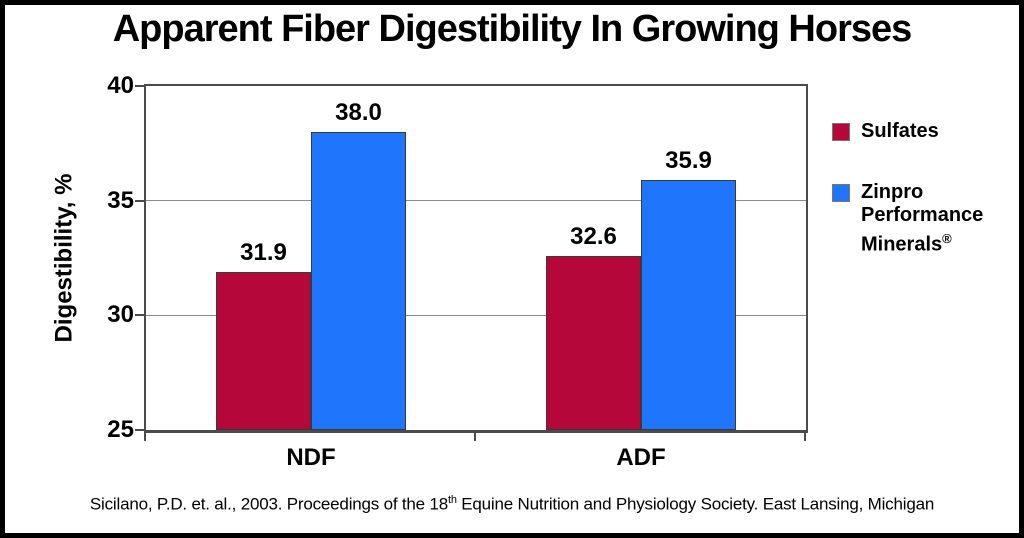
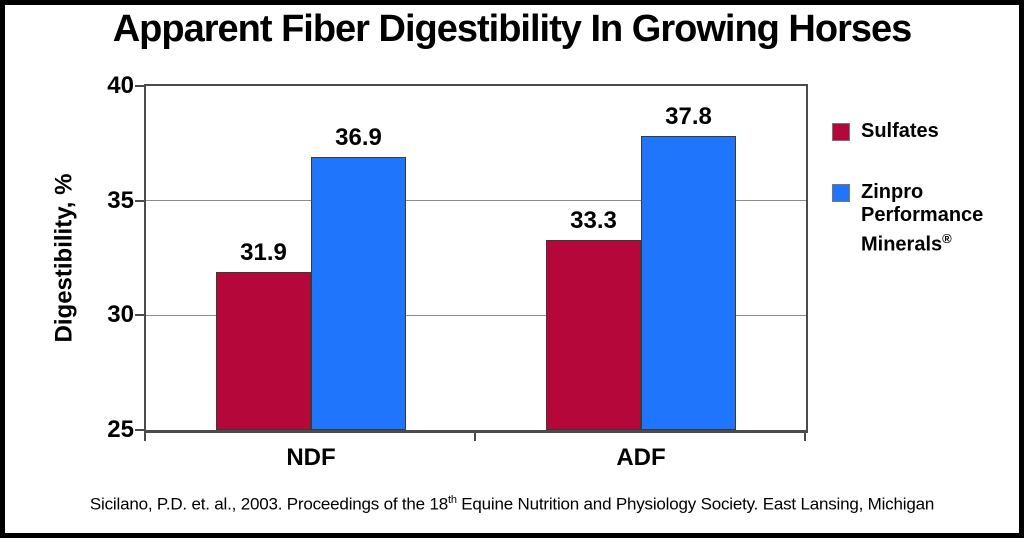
Zinpro Performance Minerals®/NDF: 38.0 -> 36.9
Sulfates/ADF: 32.6 -> 33.3
Zinpro Performance Minerals®/ADF: 35.9 -> 37.8
